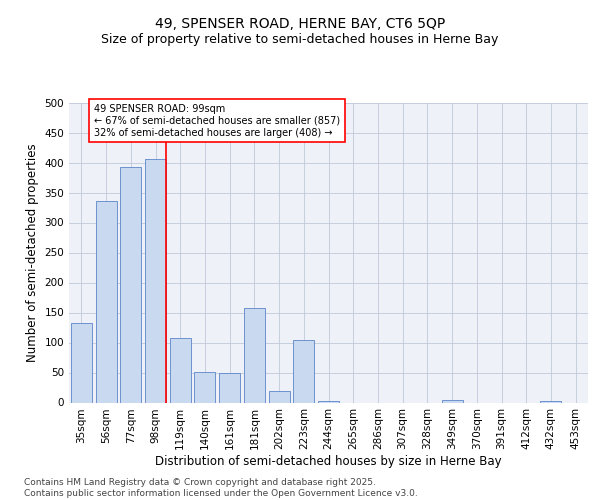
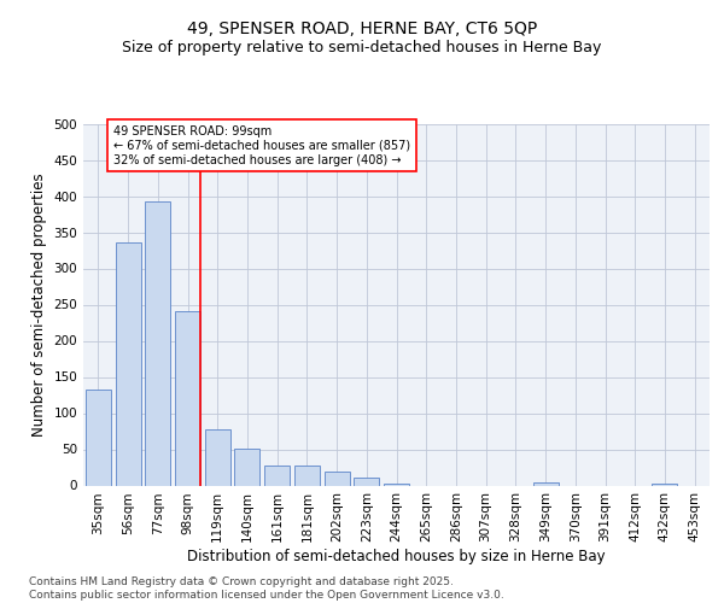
98sqm: 406 -> 241
119sqm: 108 -> 77
161sqm: 50 -> 27
181sqm: 158 -> 27
223sqm: 104 -> 11
